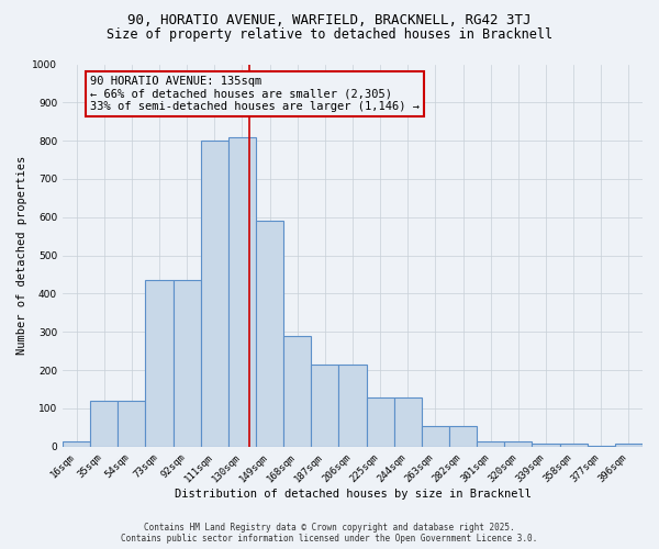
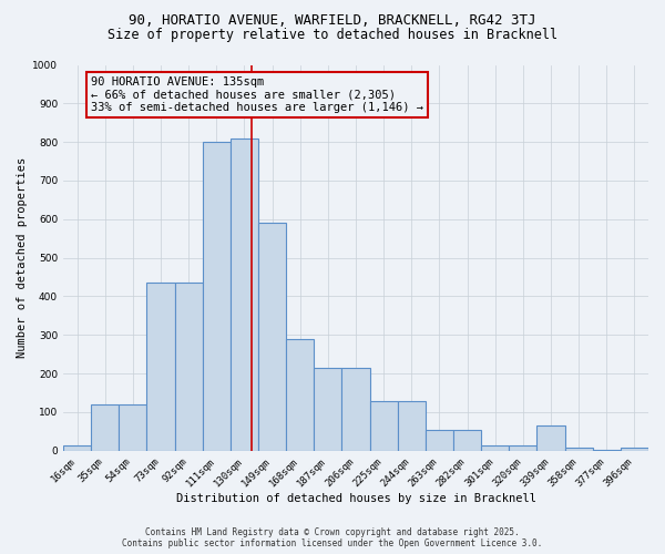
339sqm: 8 -> 65
